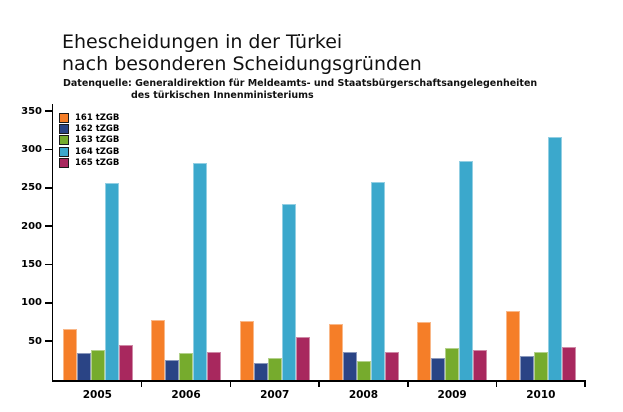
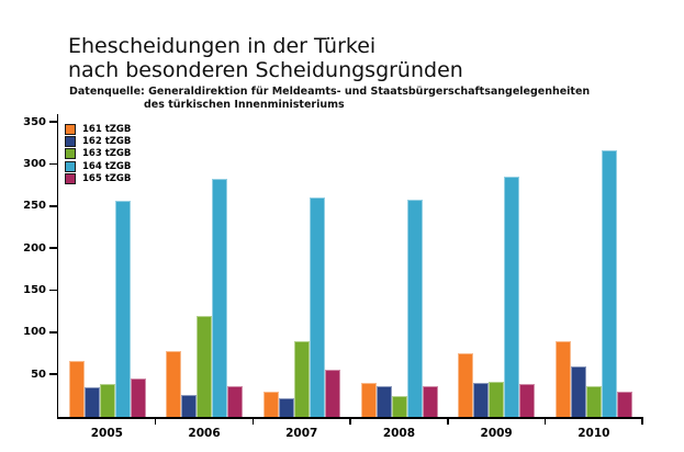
163 tZGB/2006: 40 -> 120
161 tZGB/2007: 80 -> 30
163 tZGB/2007: 30 -> 90
164 tZGB/2007: 230 -> 260
161 tZGB/2008: 70 -> 40
162 tZGB/2009: 30 -> 40
162 tZGB/2010: 30 -> 60
165 tZGB/2010: 40 -> 30
